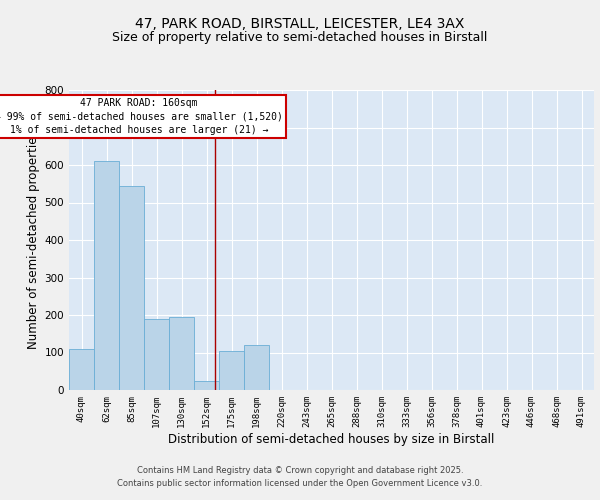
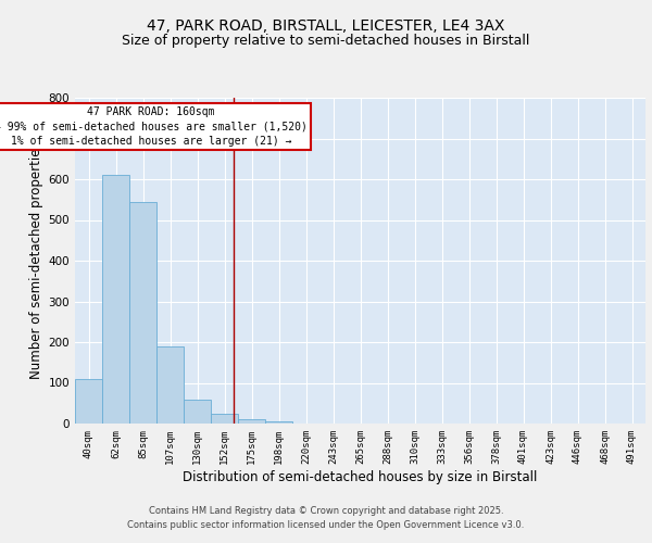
130sqm: 195 -> 60
175sqm: 105 -> 10
198sqm: 120 -> 5
